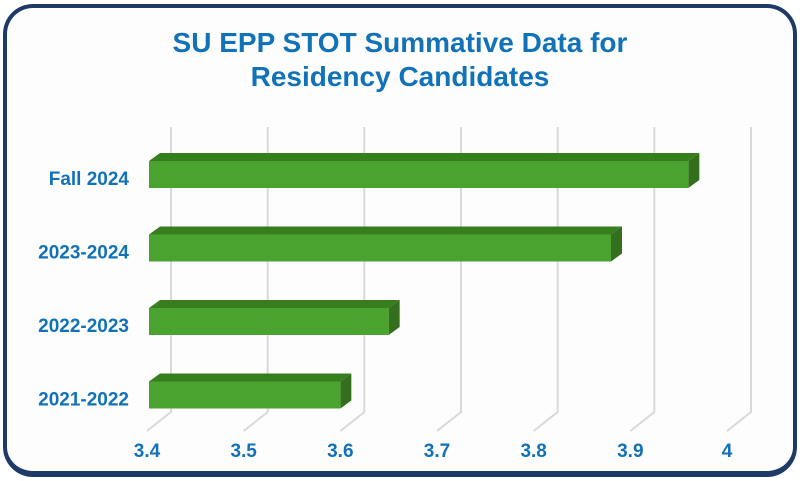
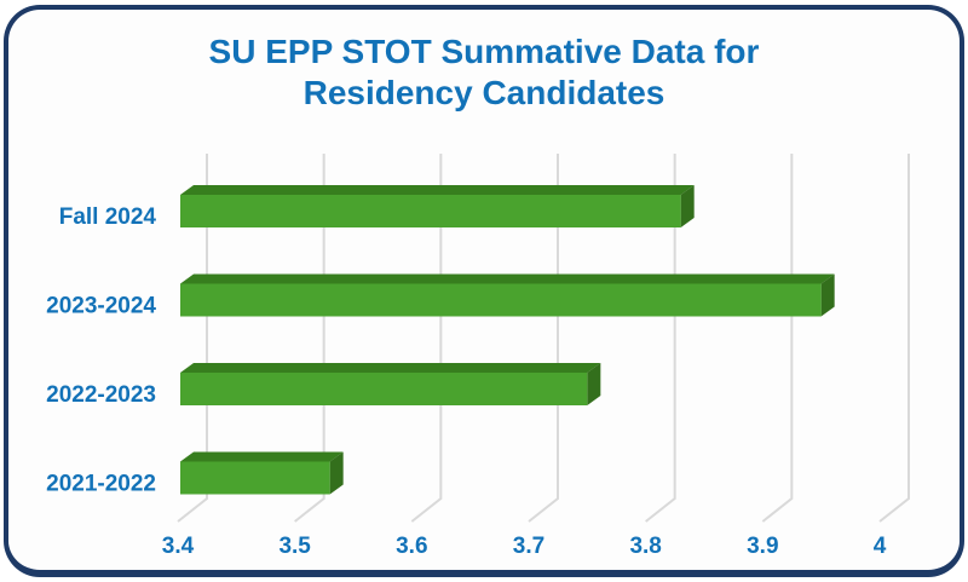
Fall 2024: 3.96 -> 3.83
2023-2024: 3.88 -> 3.95
2022-2023: 3.65 -> 3.75
2021-2022: 3.60 -> 3.53
